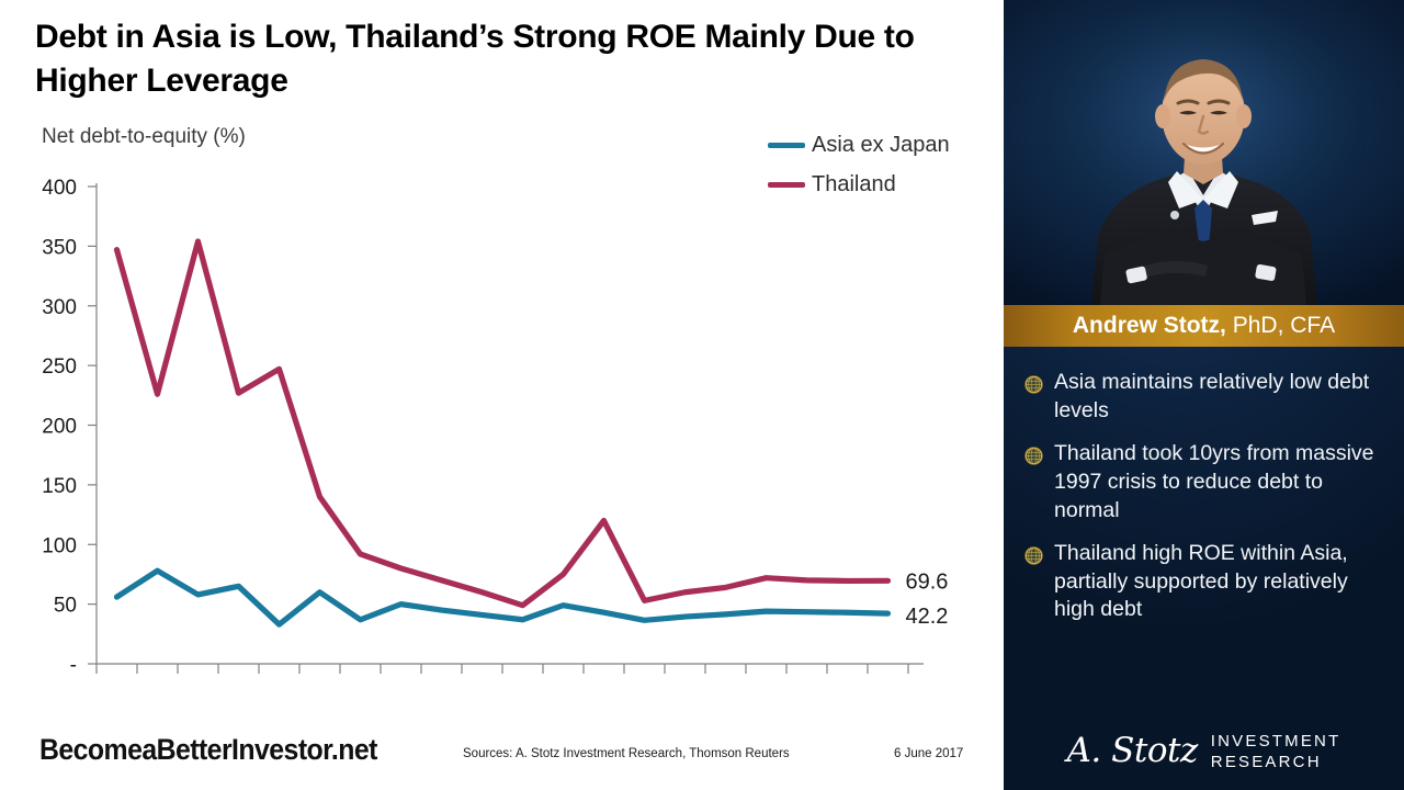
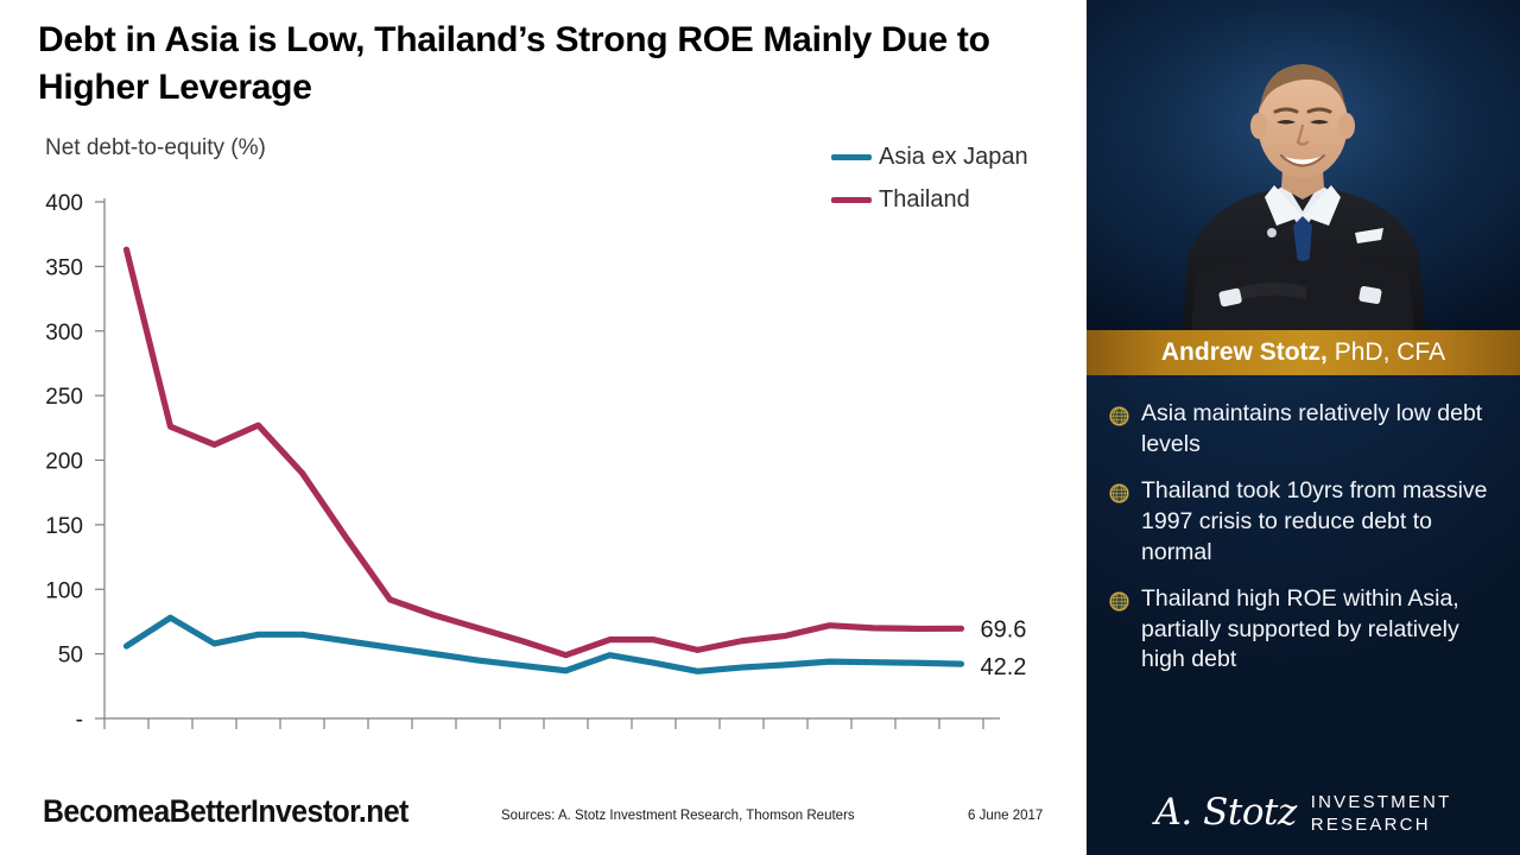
Thailand/97: 347 -> 363
Thailand/99: 354 -> 212
Asia ex Japan/01: 33 -> 65
Thailand/01: 247 -> 190
Asia ex Japan/03: 37 -> 55
Thailand/08: 75 -> 61
Thailand/09: 120 -> 61
